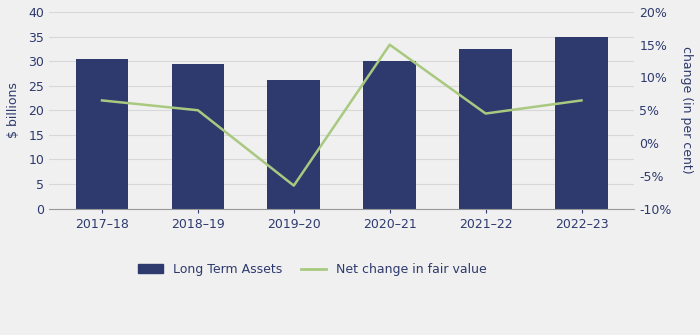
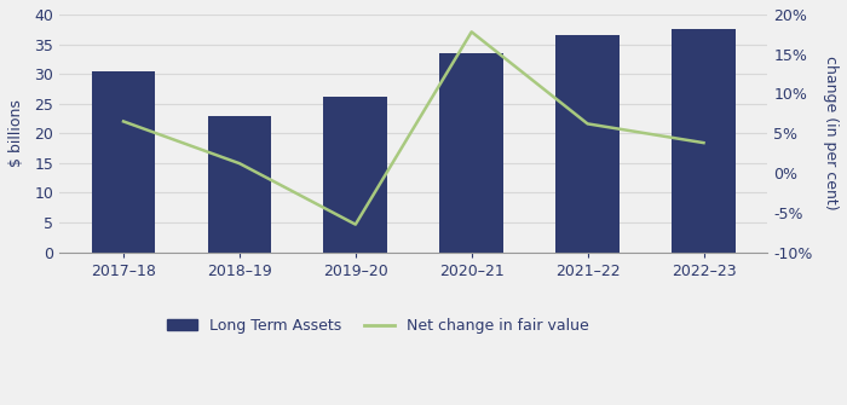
Long Term Assets/2018–19: 29.5 -> 23.0
Net change in fair value/2018–19: 5.0% -> 1.2%
Long Term Assets/2020–21: 30.0 -> 33.5
Net change in fair value/2020–21: 15.0% -> 17.8%
Long Term Assets/2021–22: 32.5 -> 36.5
Net change in fair value/2021–22: 4.5% -> 6.2%
Long Term Assets/2022–23: 35.0 -> 37.5
Net change in fair value/2022–23: 6.5% -> 3.8%
